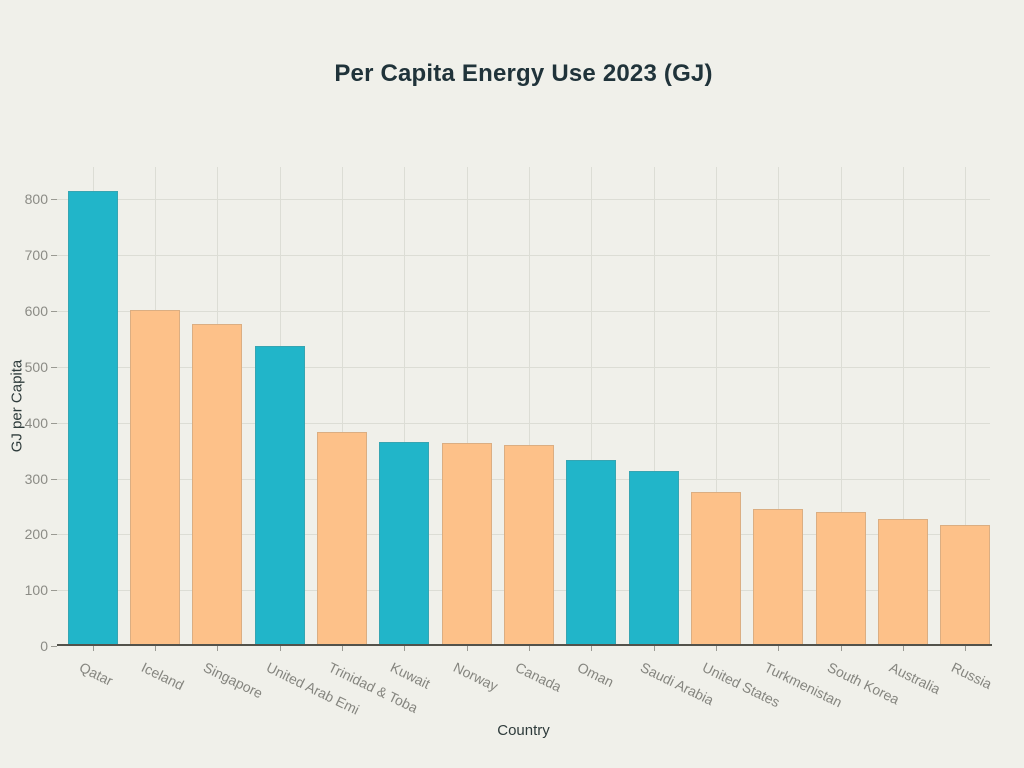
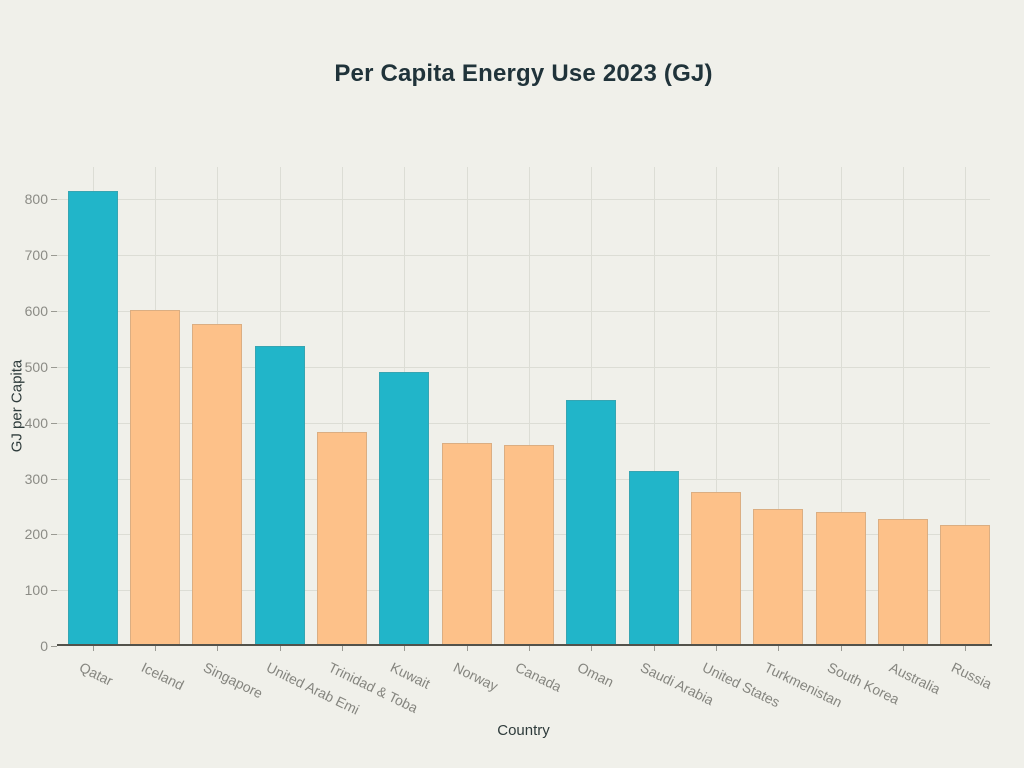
Kuwait: 370 -> 490
Oman: 330 -> 440
